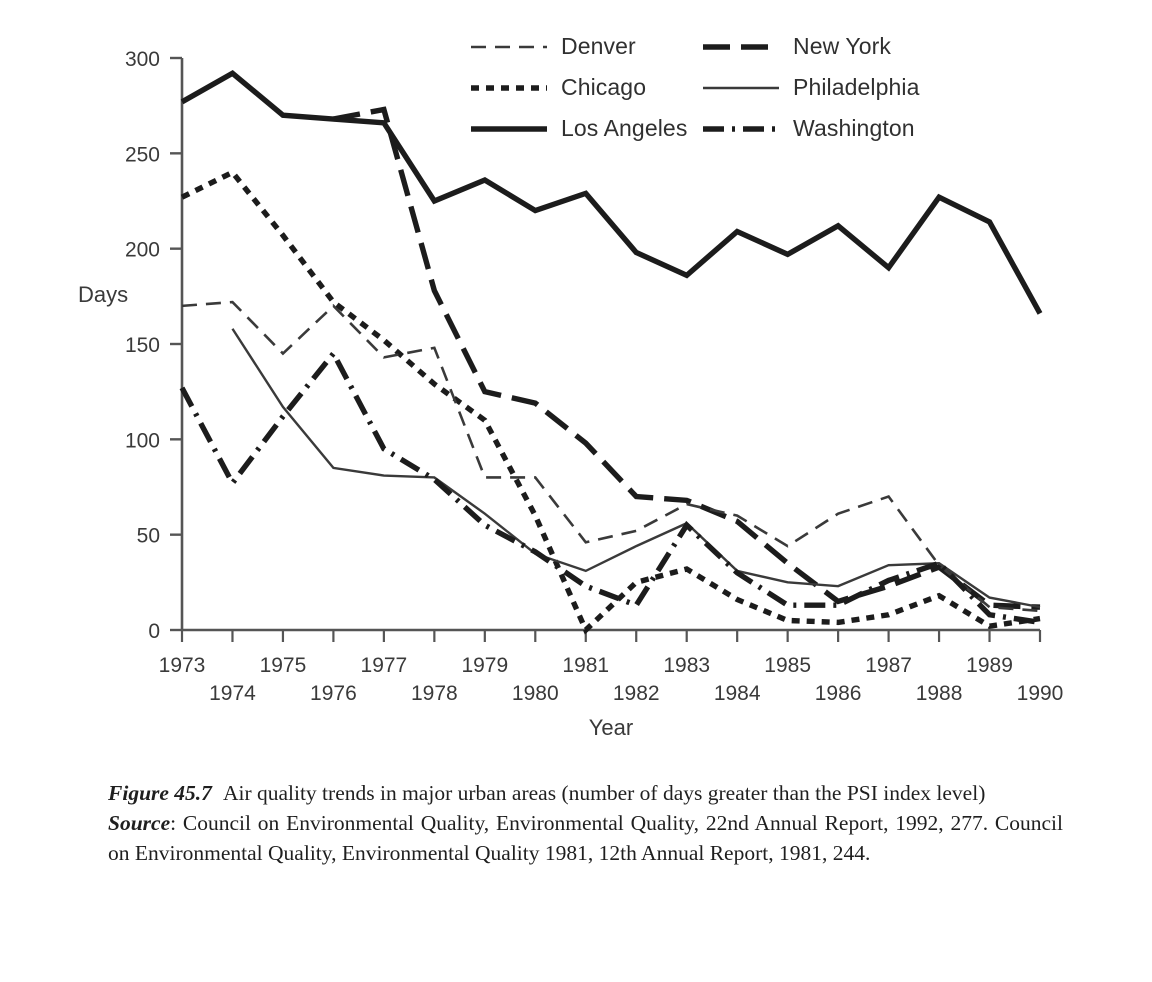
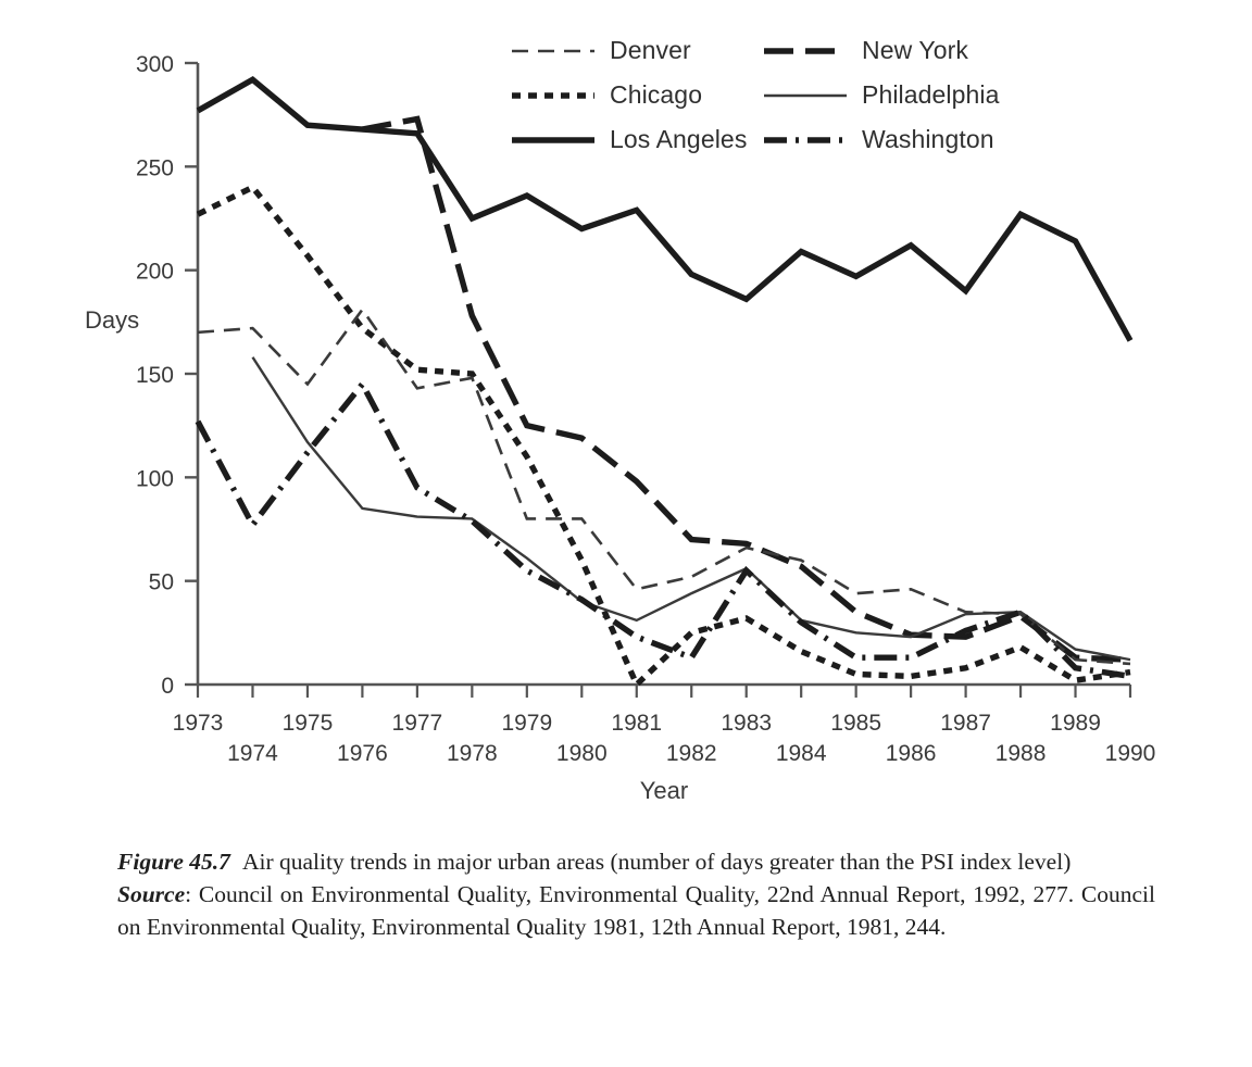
Denver/1976: 170 -> 181
Chicago/1978: 129 -> 150
New York/1986: 15 -> 24
Denver/1986: 61 -> 46
Denver/1987: 70 -> 35
